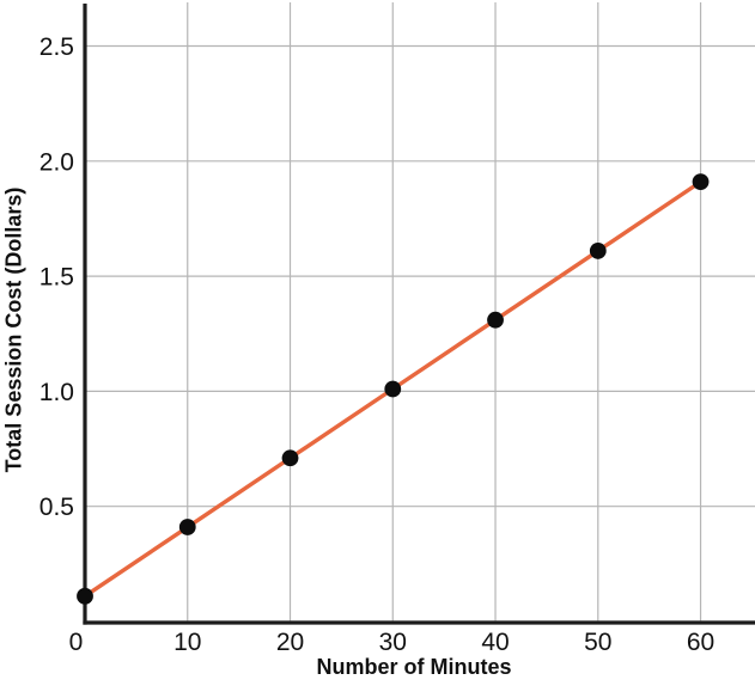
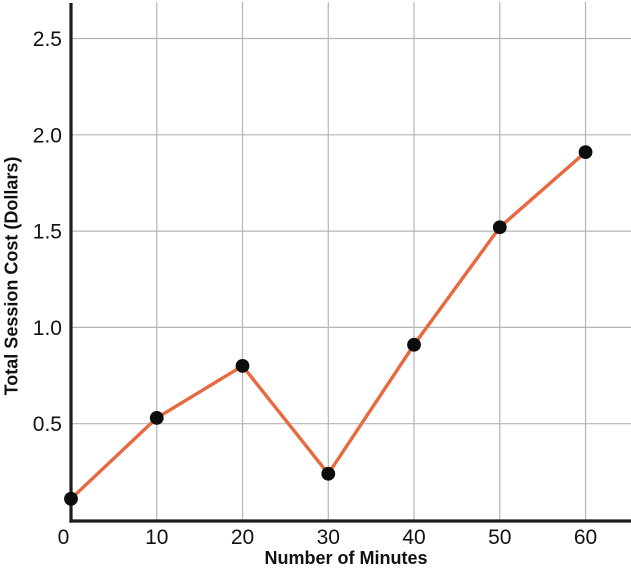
10: 0.41 -> 0.53
20: 0.71 -> 0.80
30: 1.01 -> 0.24
40: 1.31 -> 0.91
50: 1.61 -> 1.52
